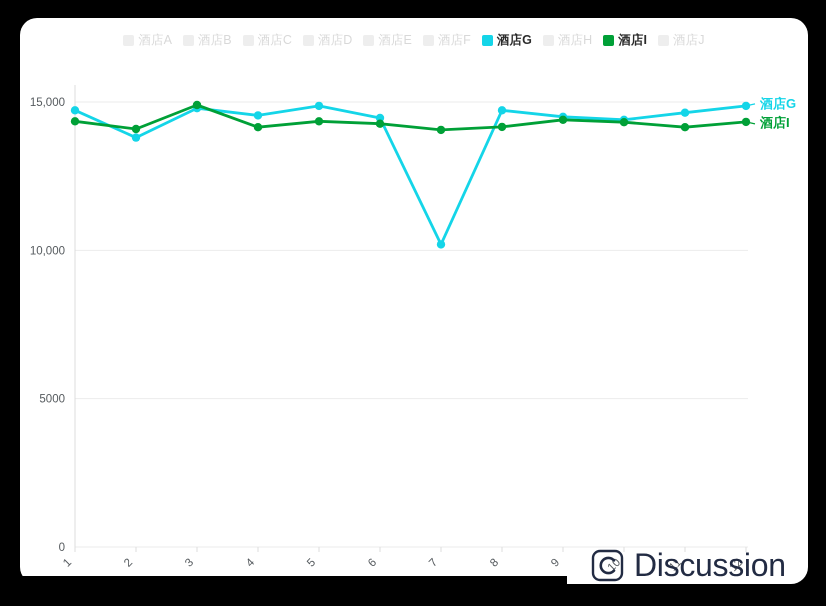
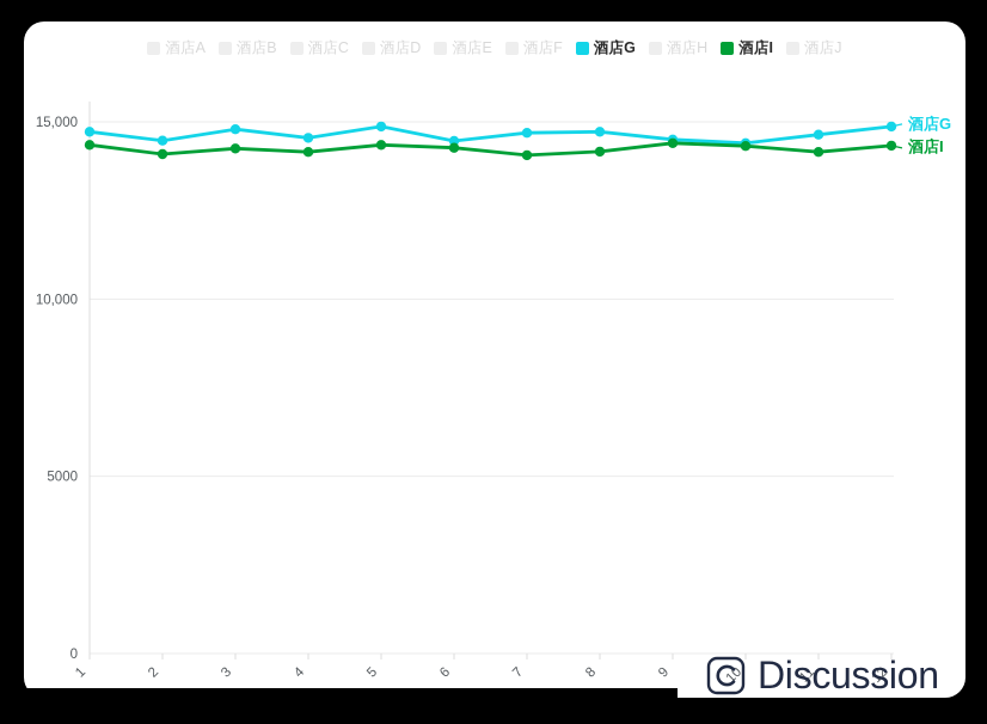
酒店G/2: 13800 -> 14500
酒店I/3: 14900 -> 14200
酒店G/7: 10200 -> 14700
